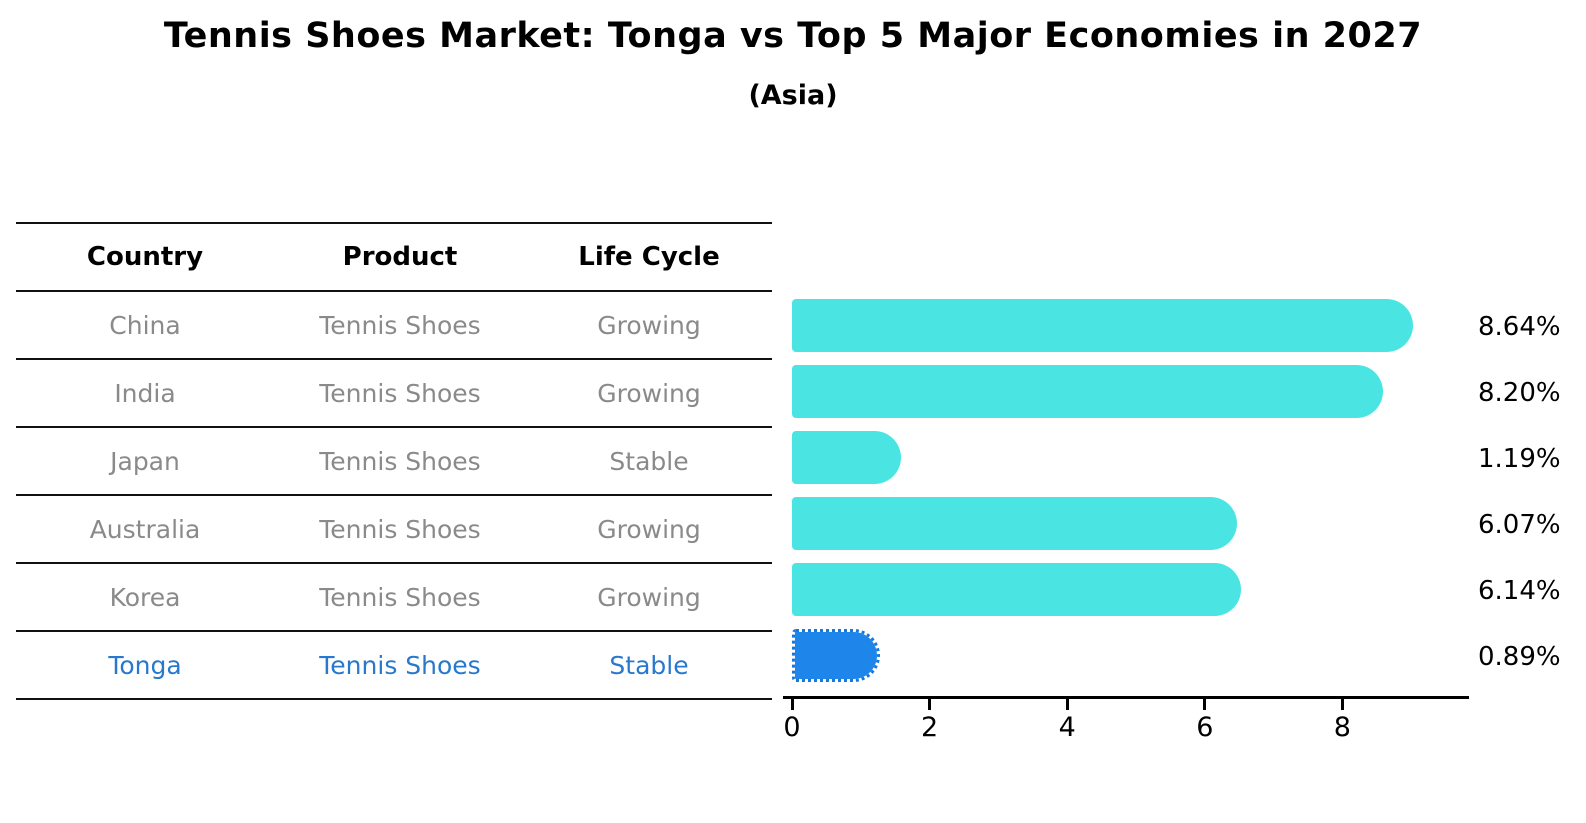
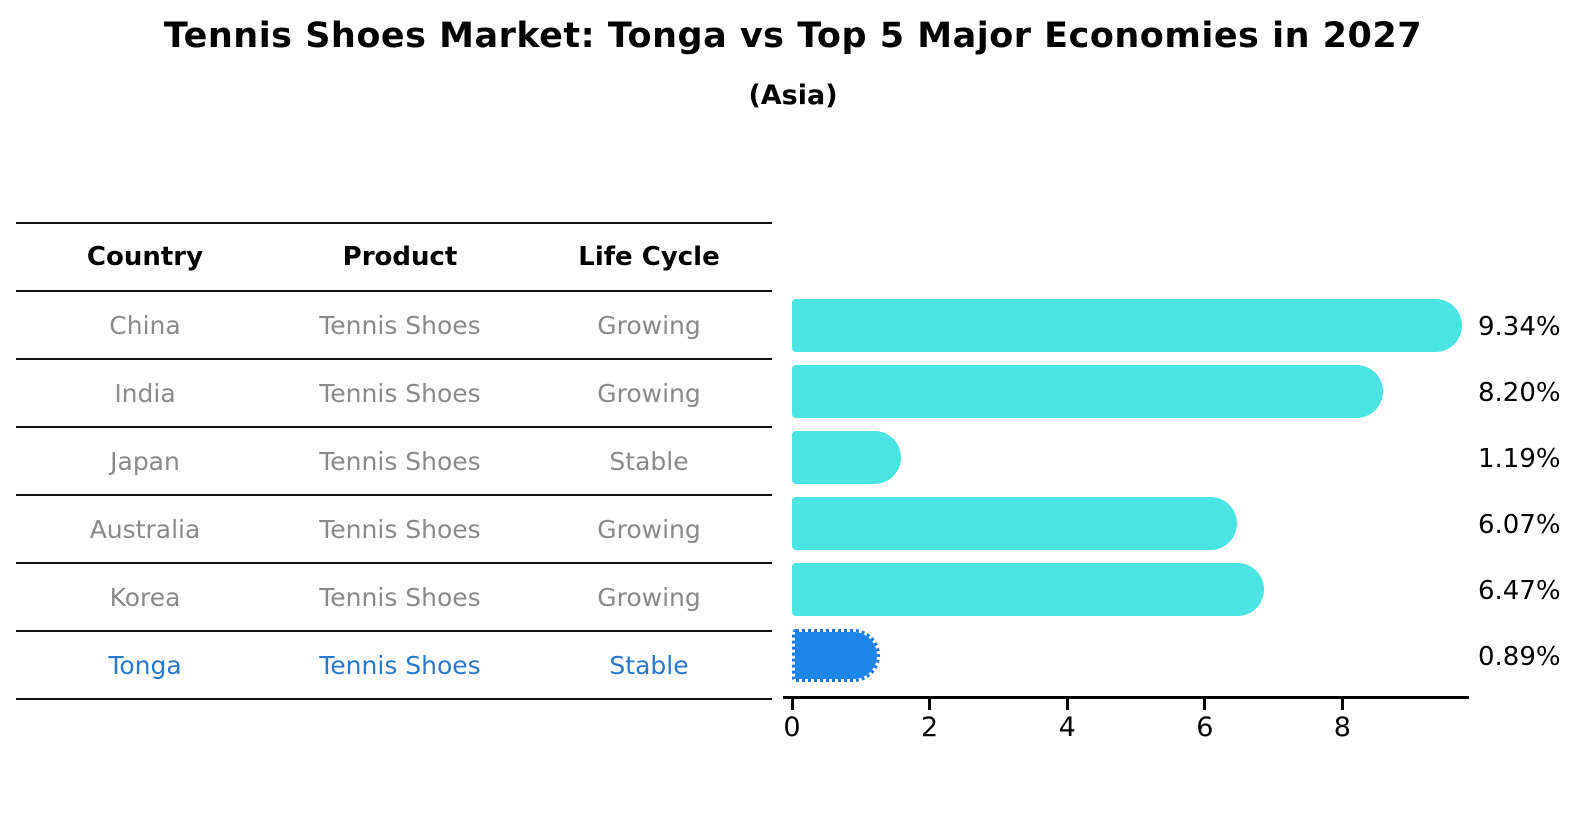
China: 8.64% -> 9.34%
Korea: 6.14% -> 6.47%
